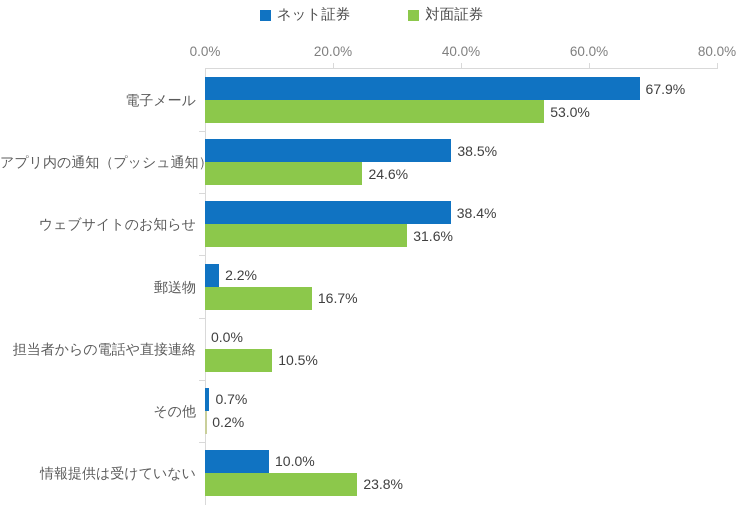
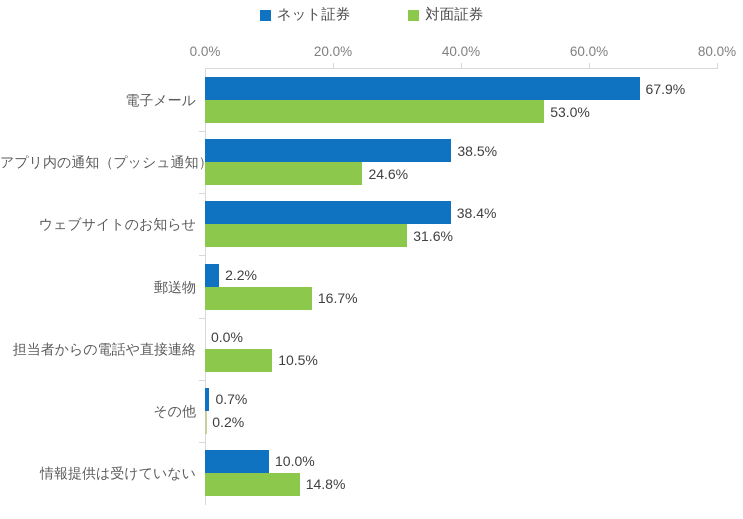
対面証券/情報提供は受けていない: 23.8% -> 14.8%
